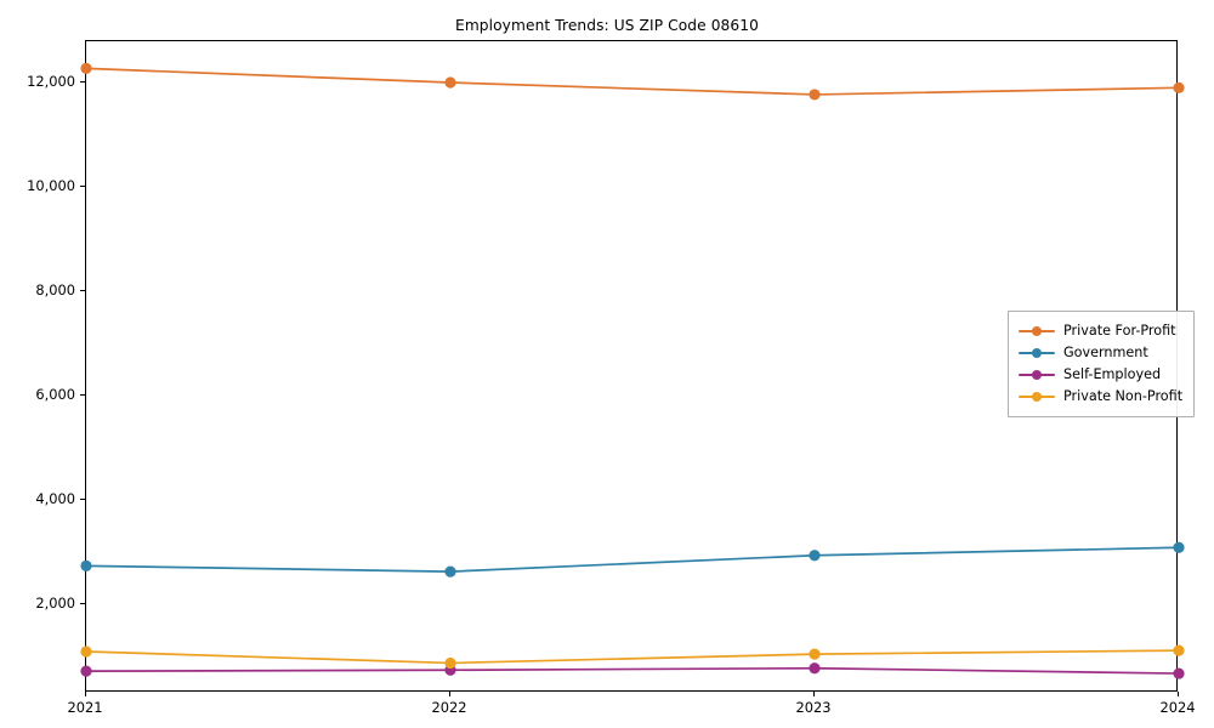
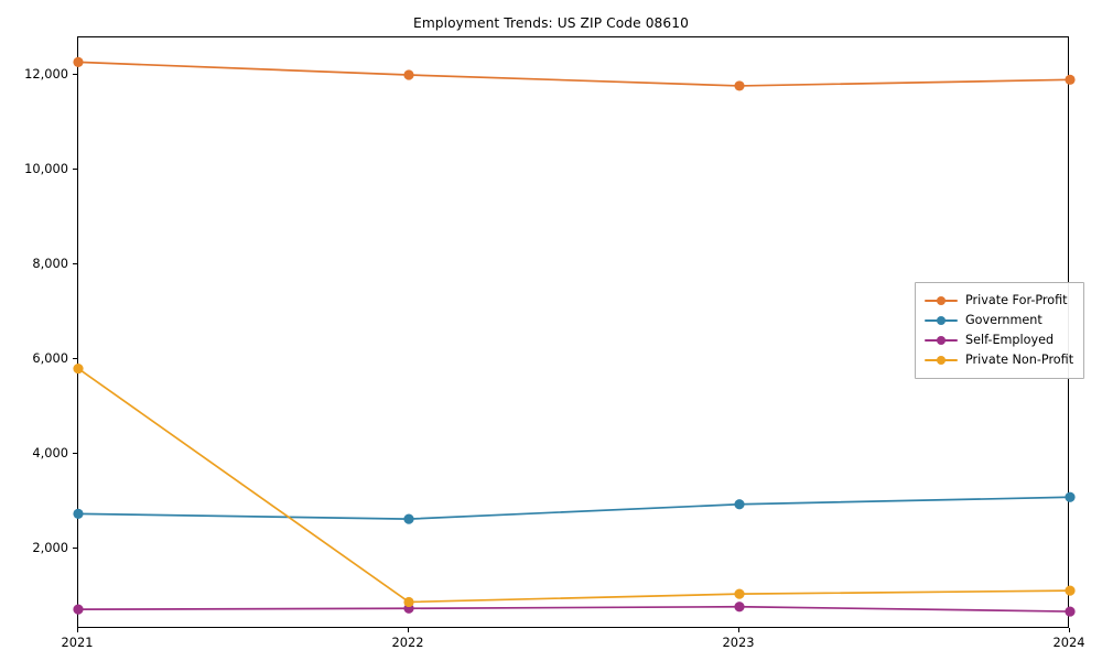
Private Non-Profit/2021: 1100 -> 5800
